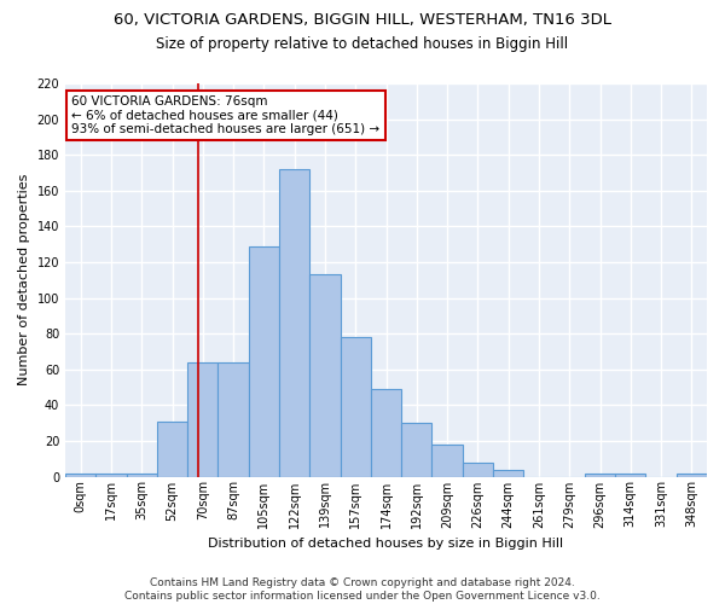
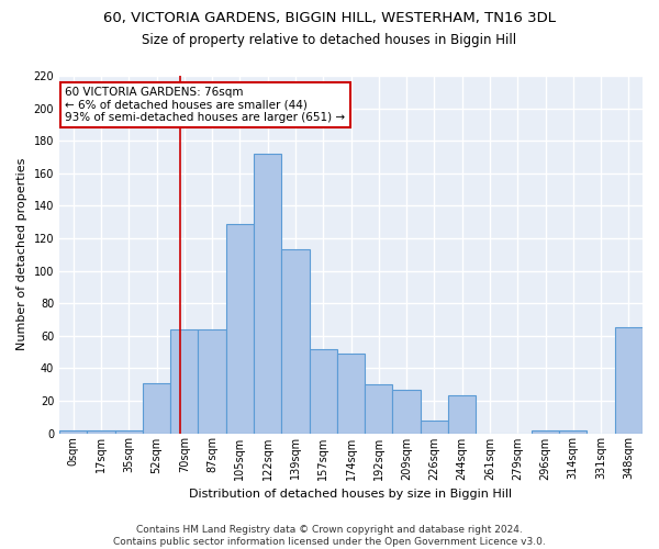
157sqm: 78 -> 52
209sqm: 18 -> 27
244sqm: 4 -> 23
348sqm: 2 -> 65
